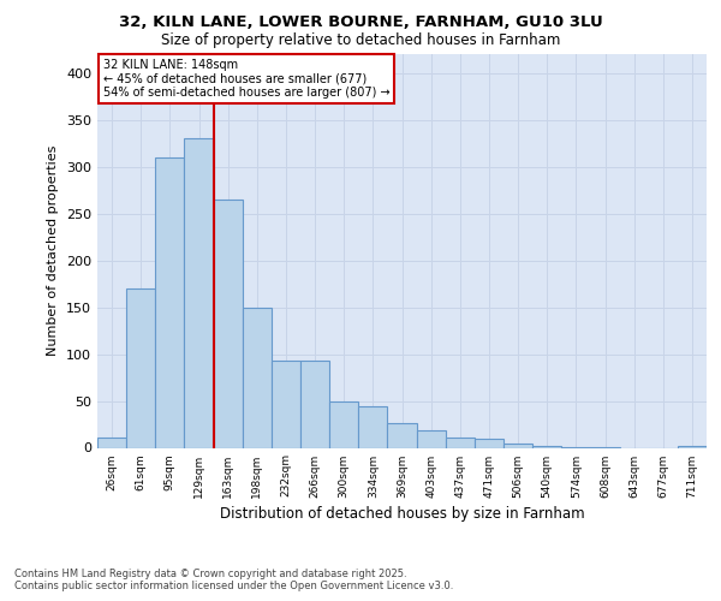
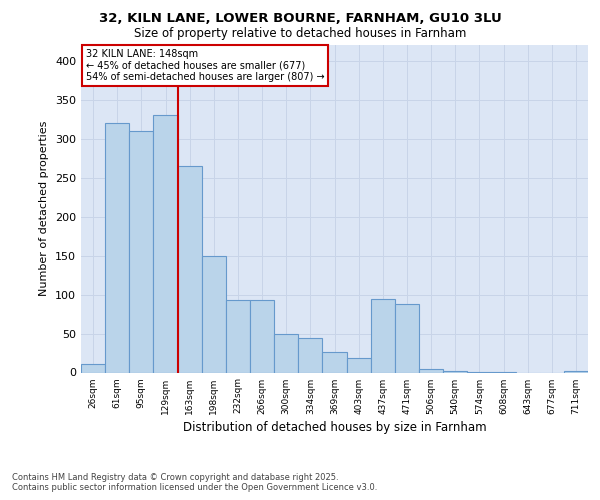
61sqm: 170 -> 320
437sqm: 11 -> 94
471sqm: 9 -> 88
